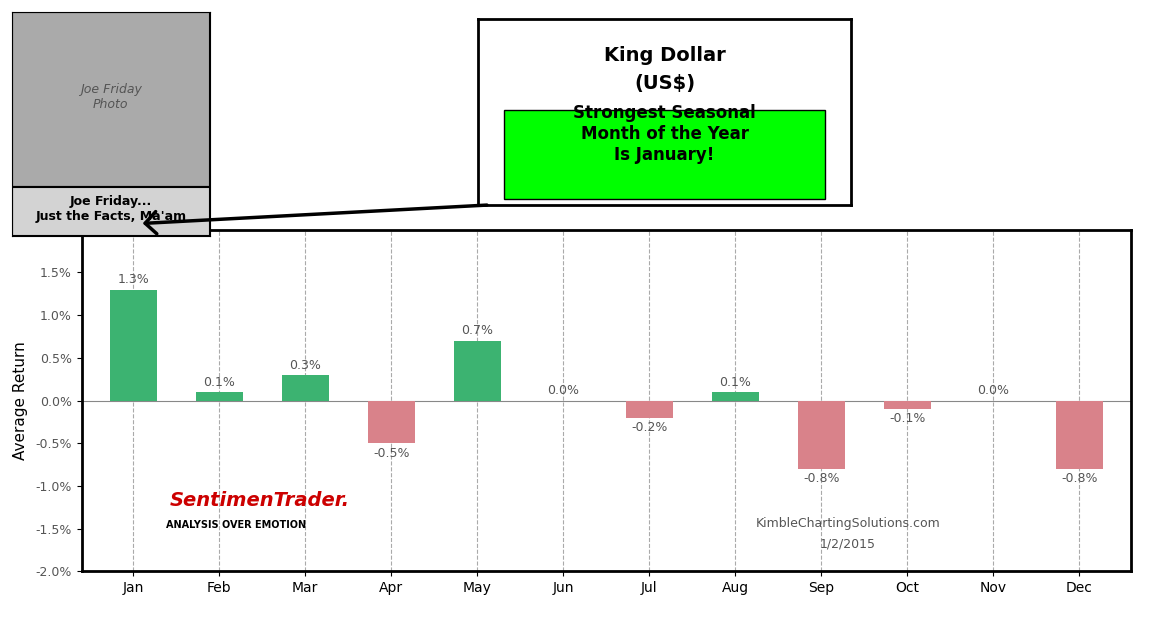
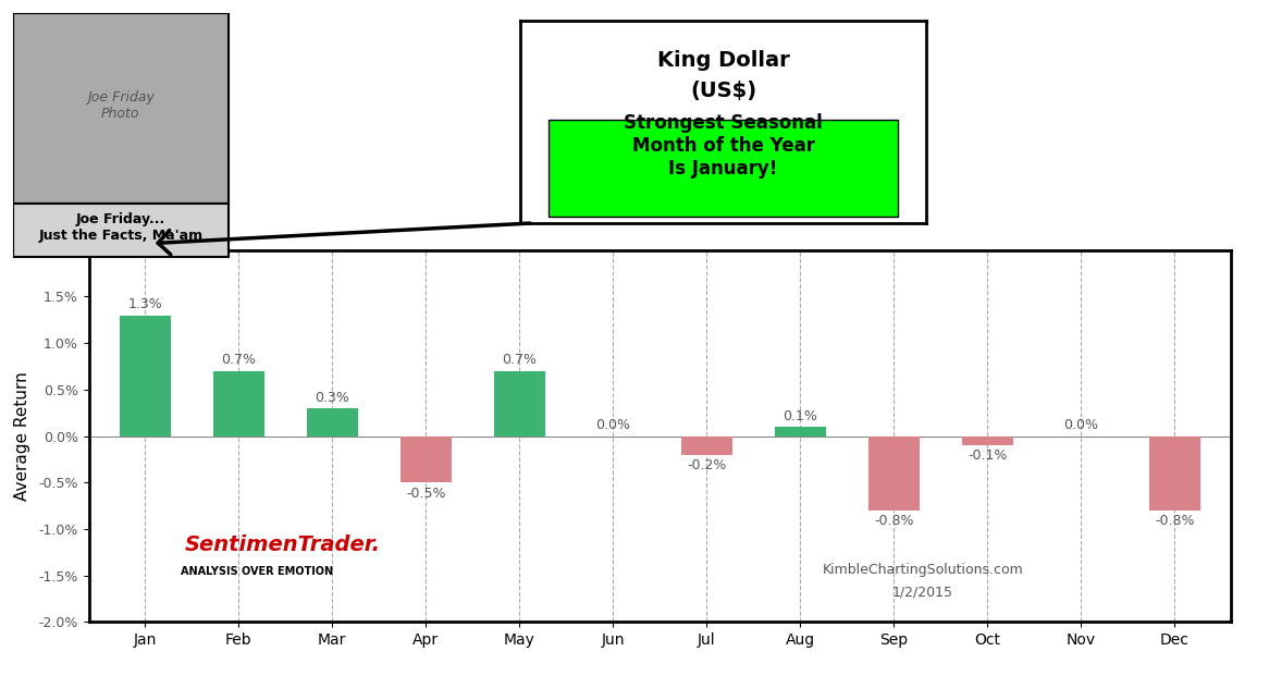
Feb: 0.1% -> 0.7%
